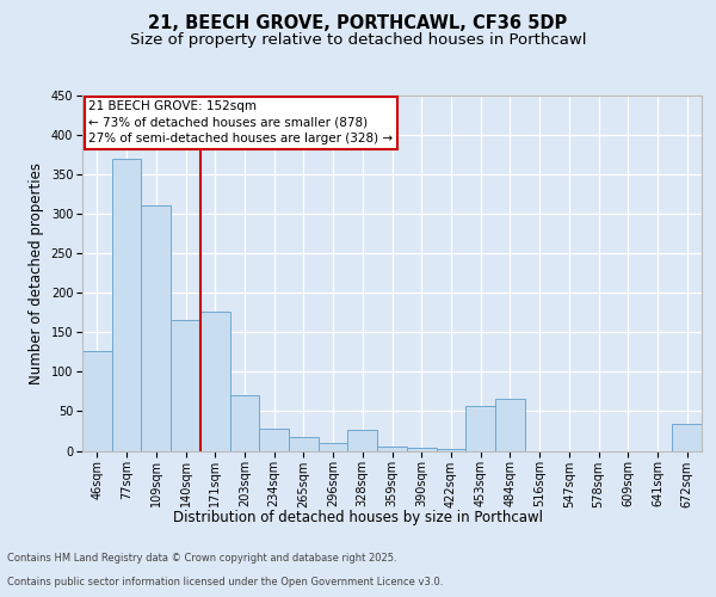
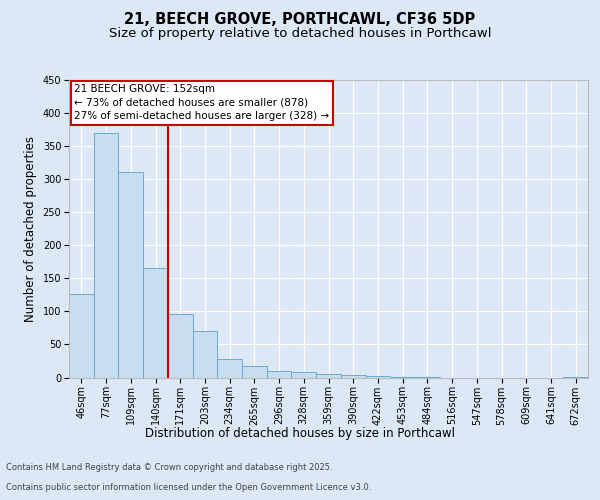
171sqm: 176 -> 96
328sqm: 26 -> 8
453sqm: 56 -> 1
484sqm: 66 -> 1
672sqm: 34 -> 1
